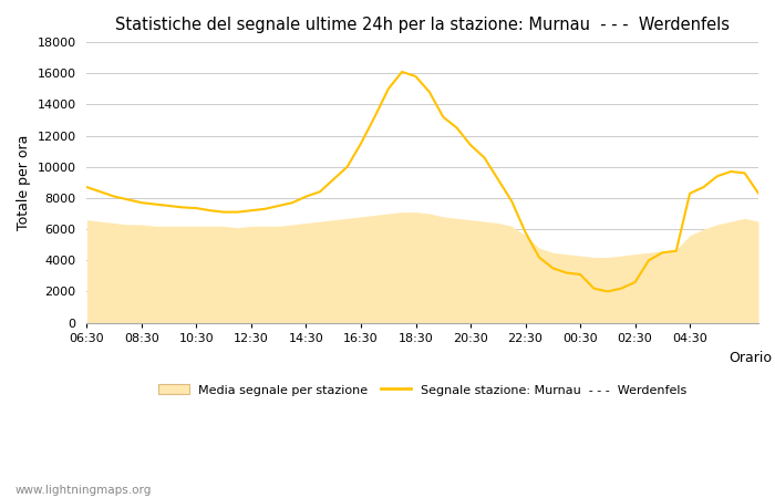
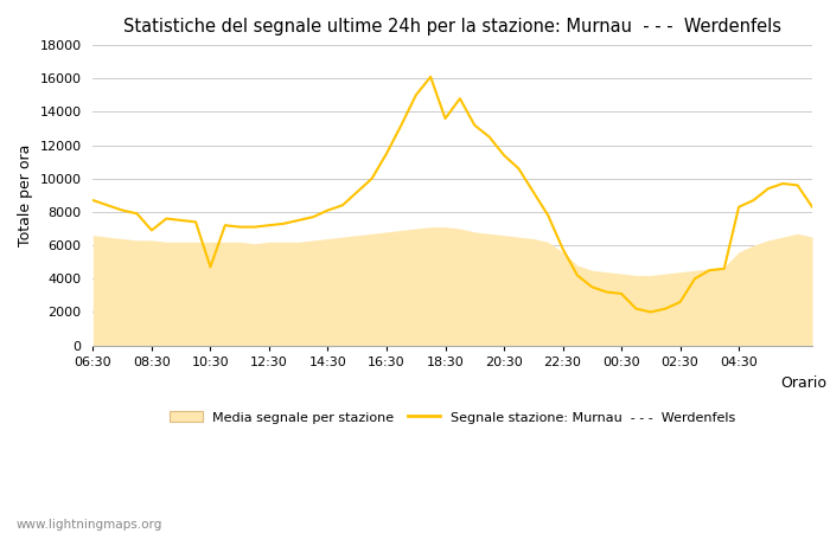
Segnale stazione: Murnau - - - Werdenfels/08:30: 7700 -> 6900
Segnale stazione: Murnau - - - Werdenfels/10:30: 7400 -> 4700
Segnale stazione: Murnau - - - Werdenfels/18:30: 15800 -> 13600
